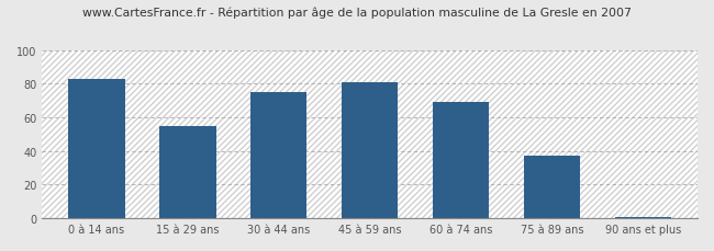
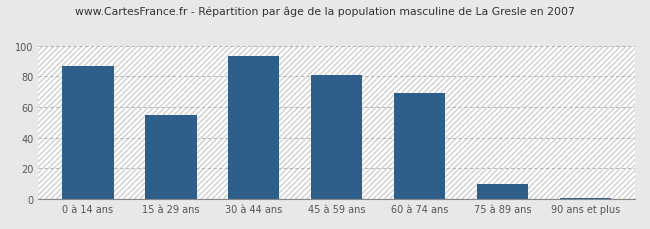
0 à 14 ans: 83 -> 87
30 à 44 ans: 75 -> 93
75 à 89 ans: 37 -> 10
